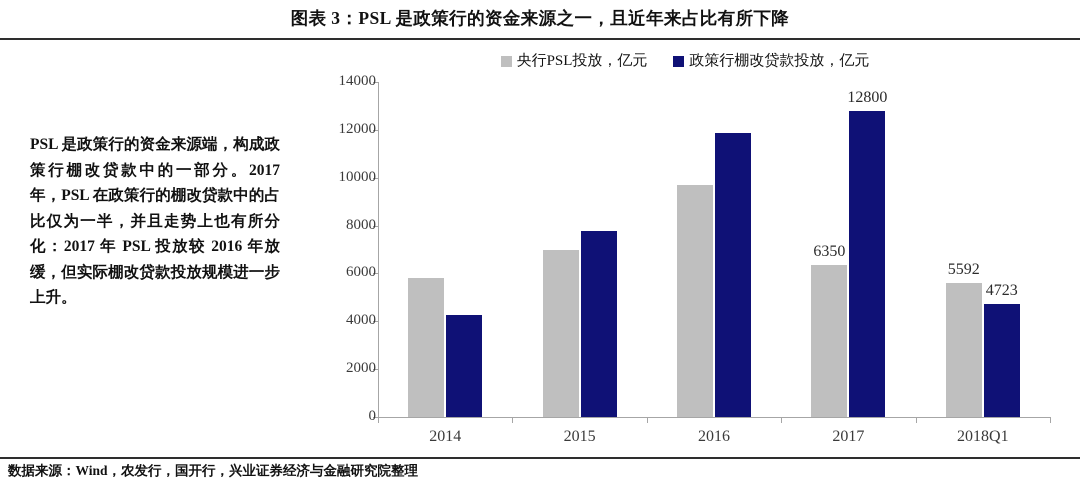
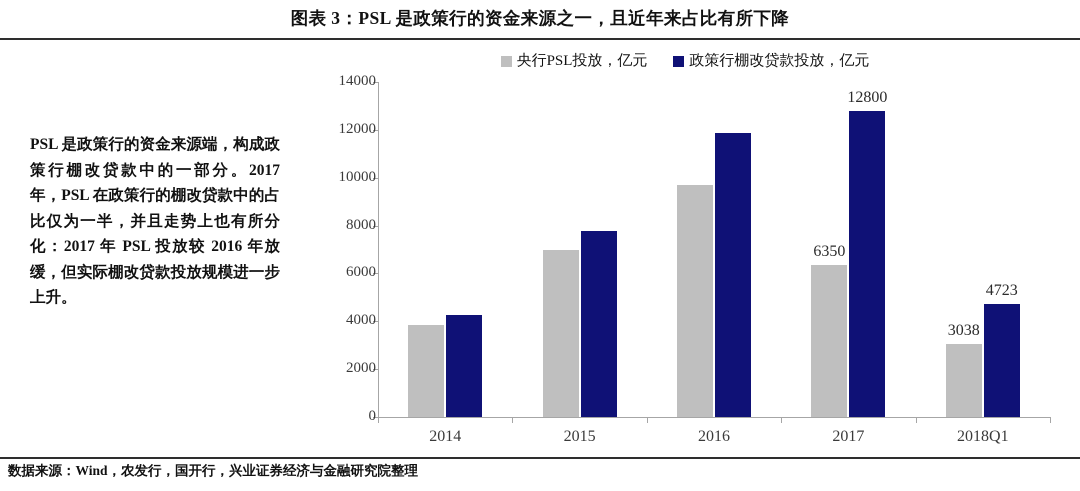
央行PSL投放，亿元/2014: 5800 -> 3800
央行PSL投放，亿元/2018Q1: 5592 -> 3038
